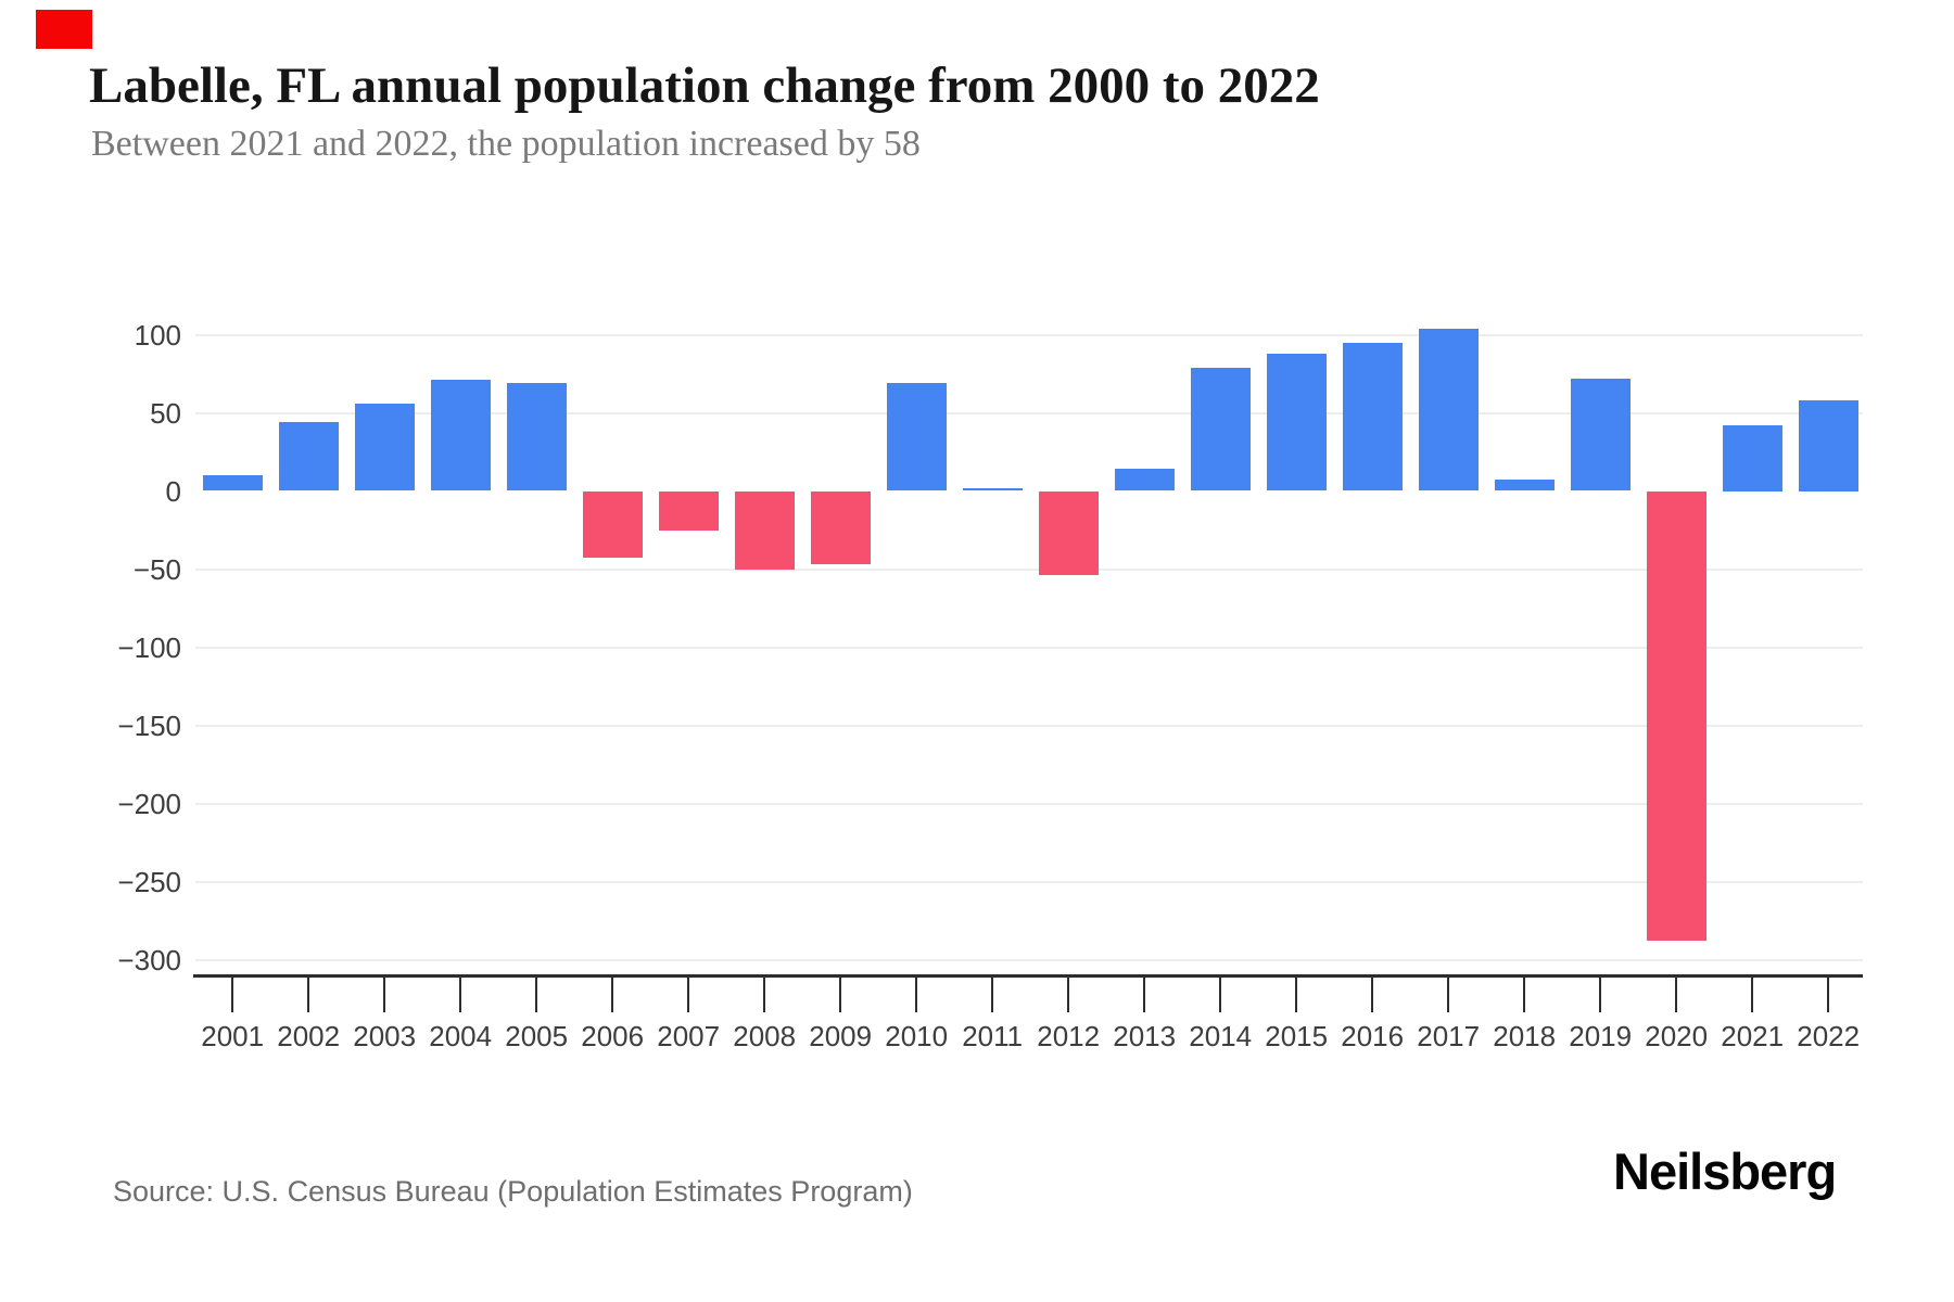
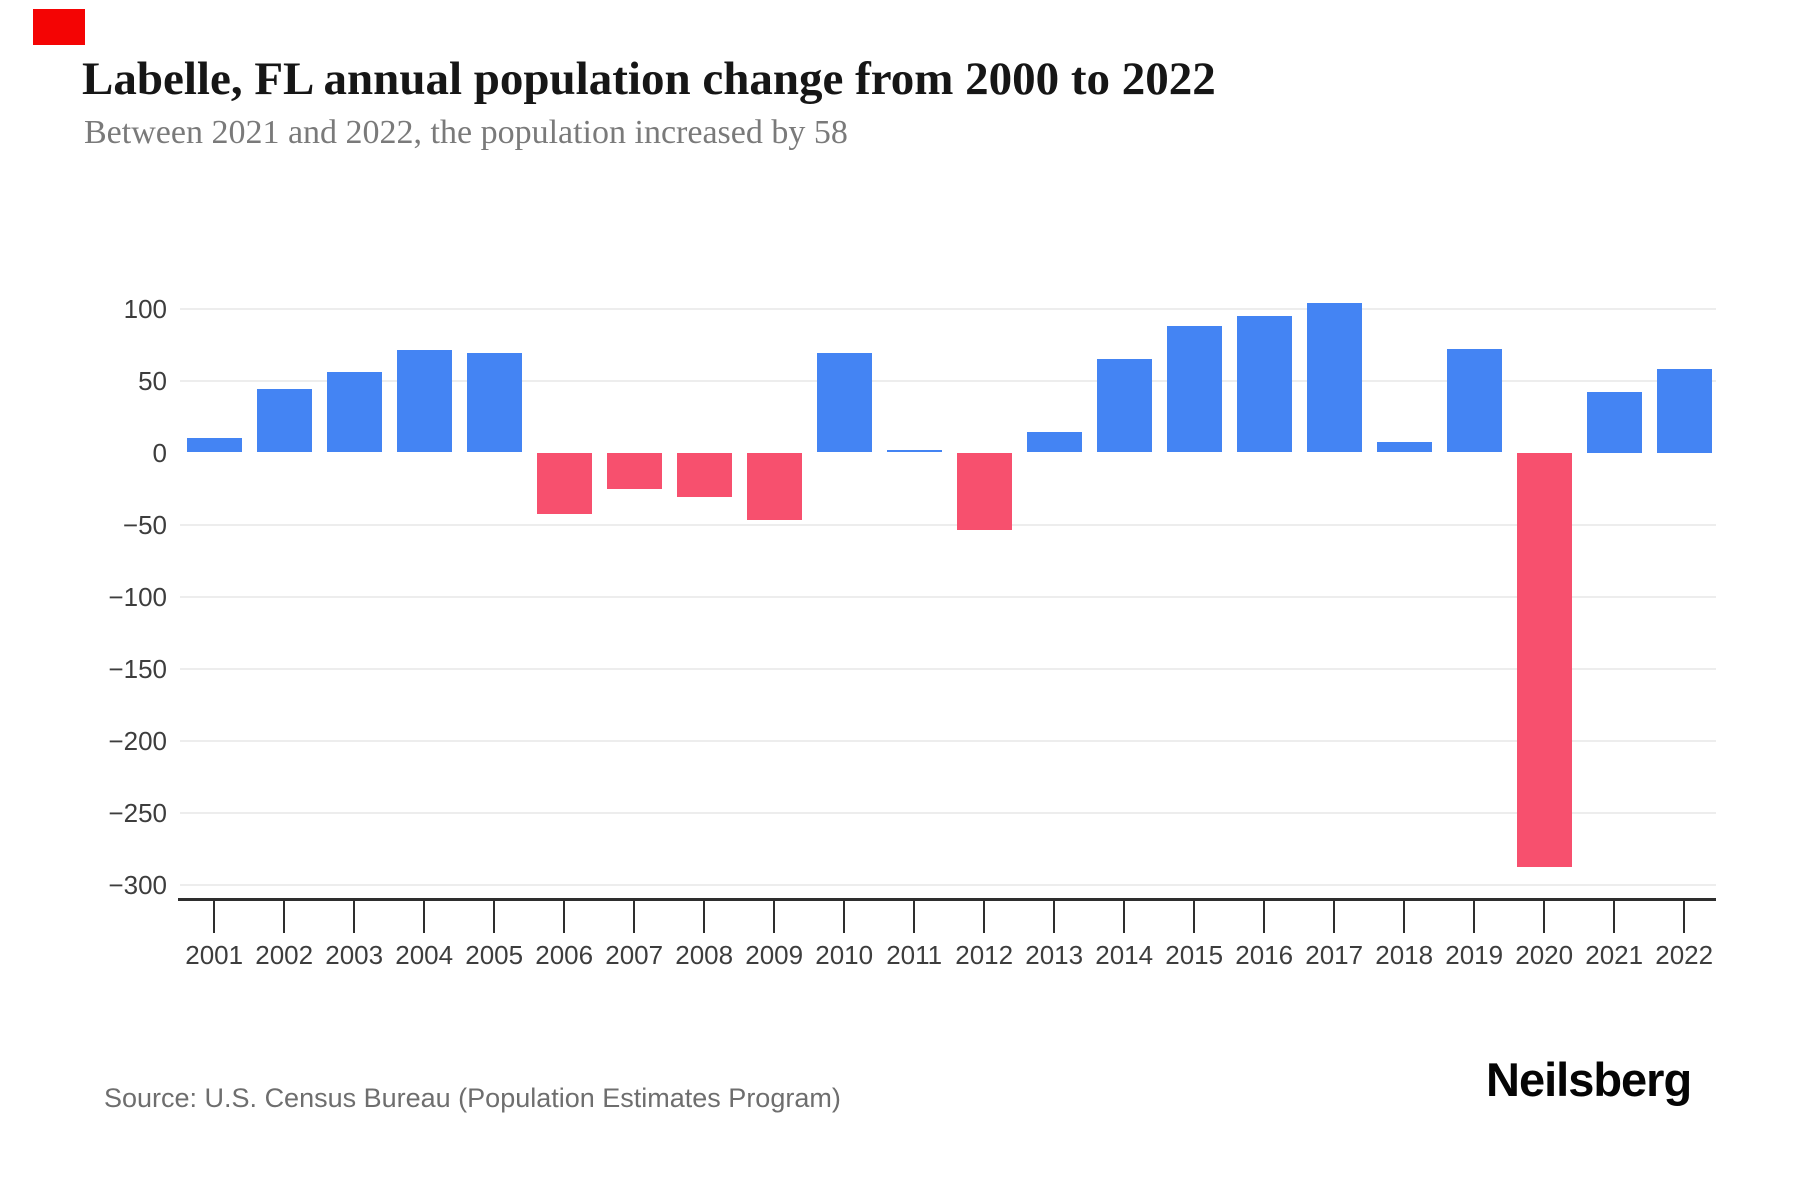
2008: -50 -> -31
2014: 79 -> 65
